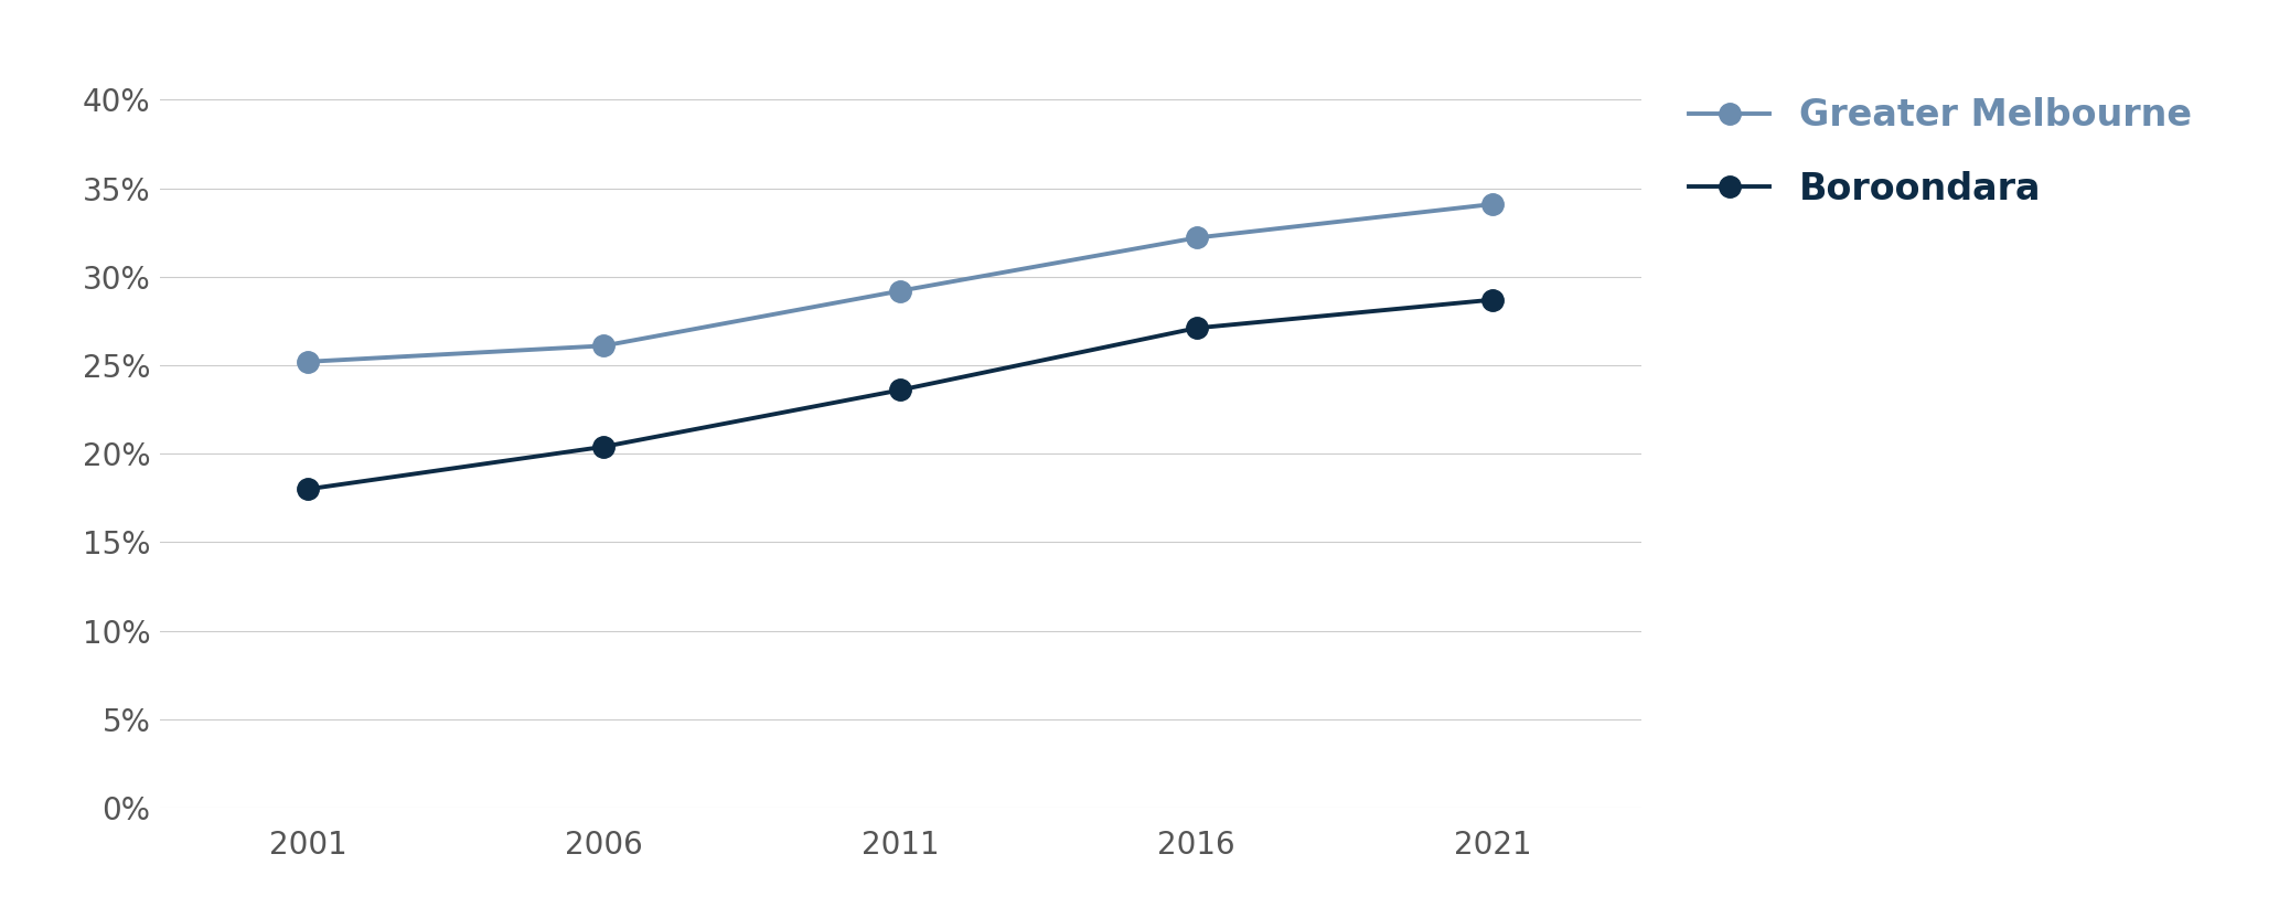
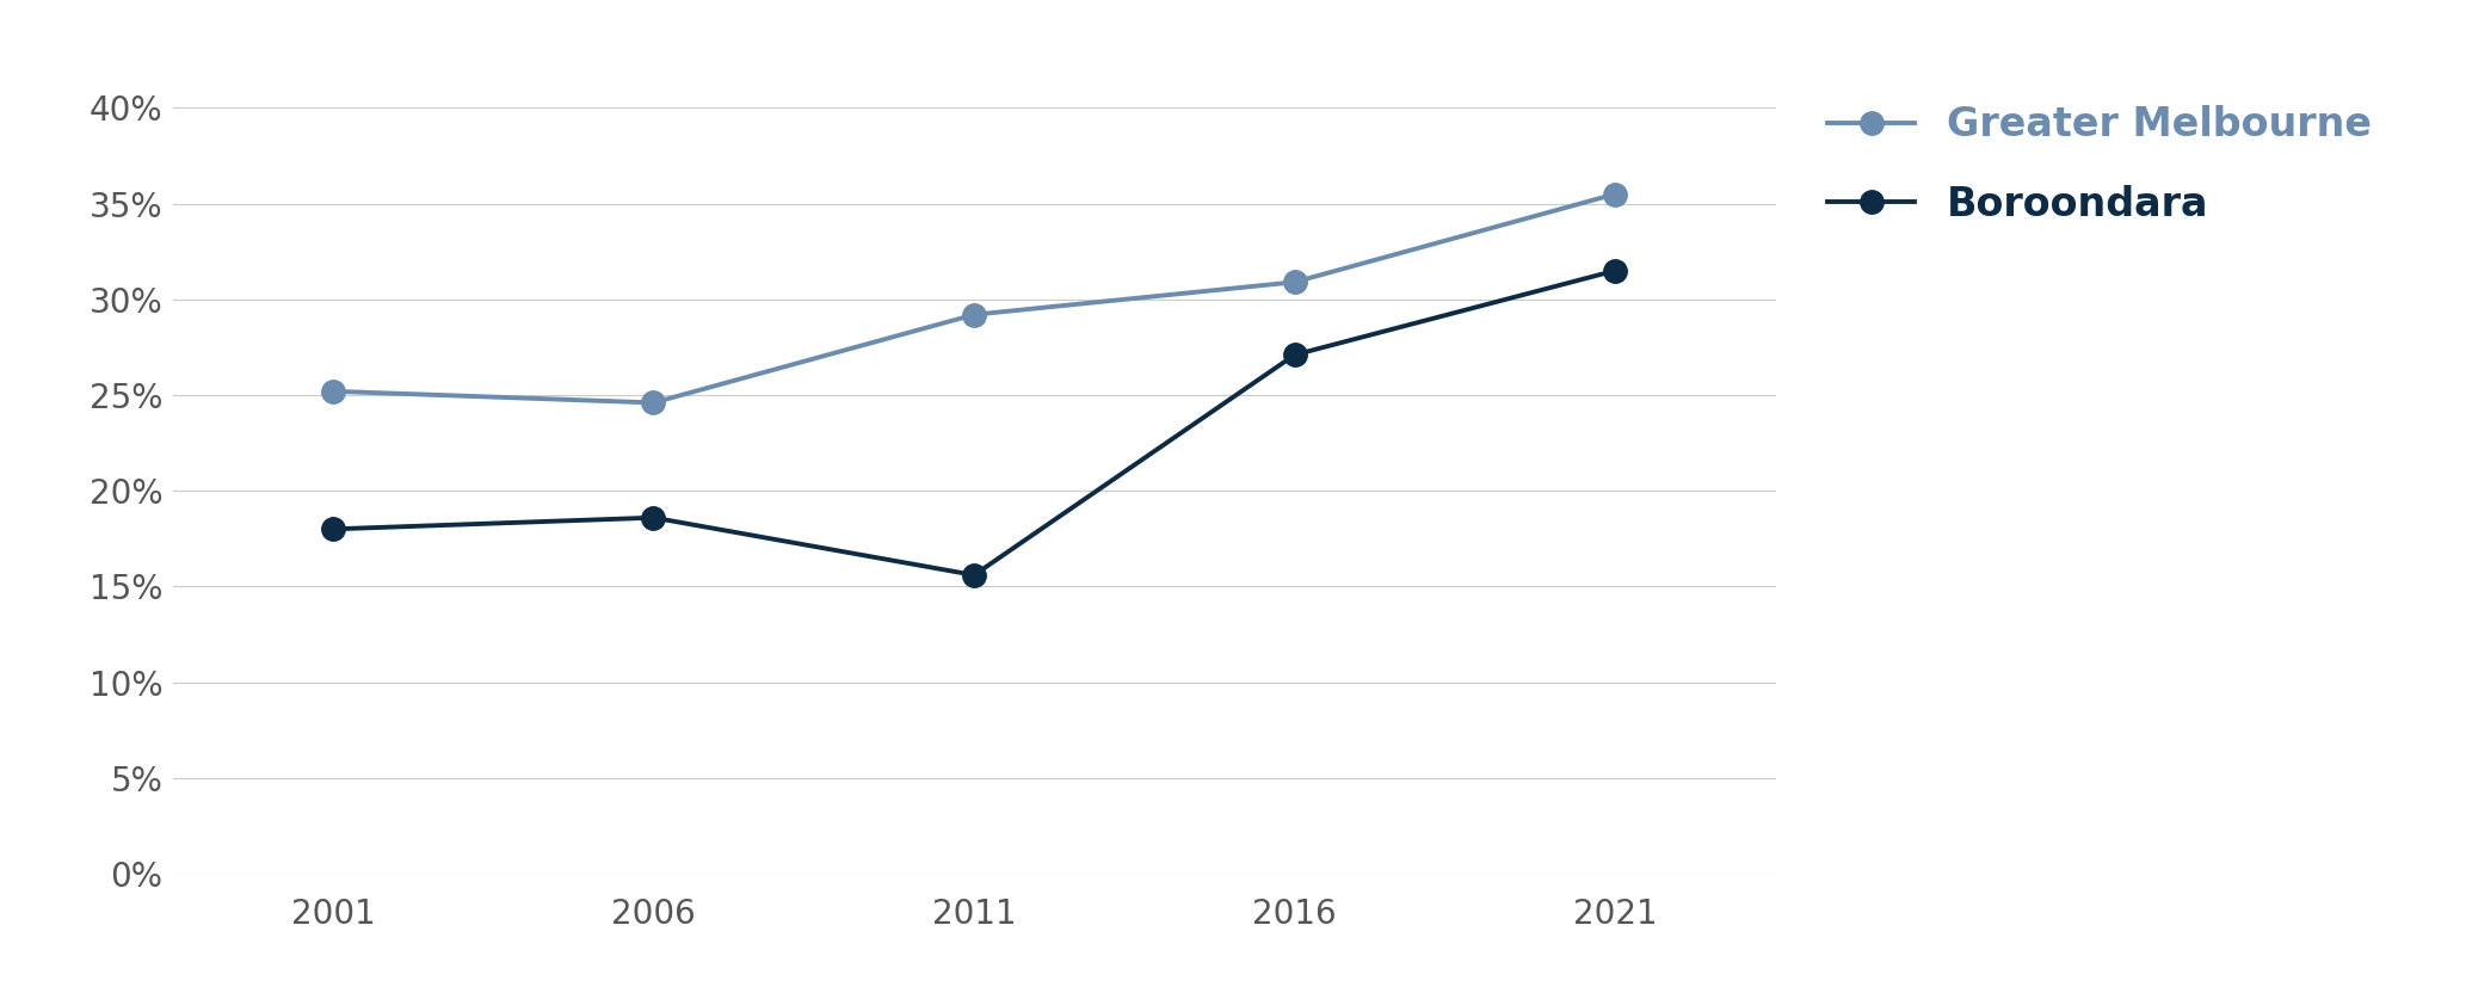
Boroondara/2006: 20.4% -> 18.6%
Greater Melbourne/2006: 26.1% -> 24.6%
Boroondara/2011: 23.6% -> 15.6%
Greater Melbourne/2016: 32.2% -> 30.9%
Boroondara/2021: 28.7% -> 31.5%
Greater Melbourne/2021: 34.1% -> 35.5%
